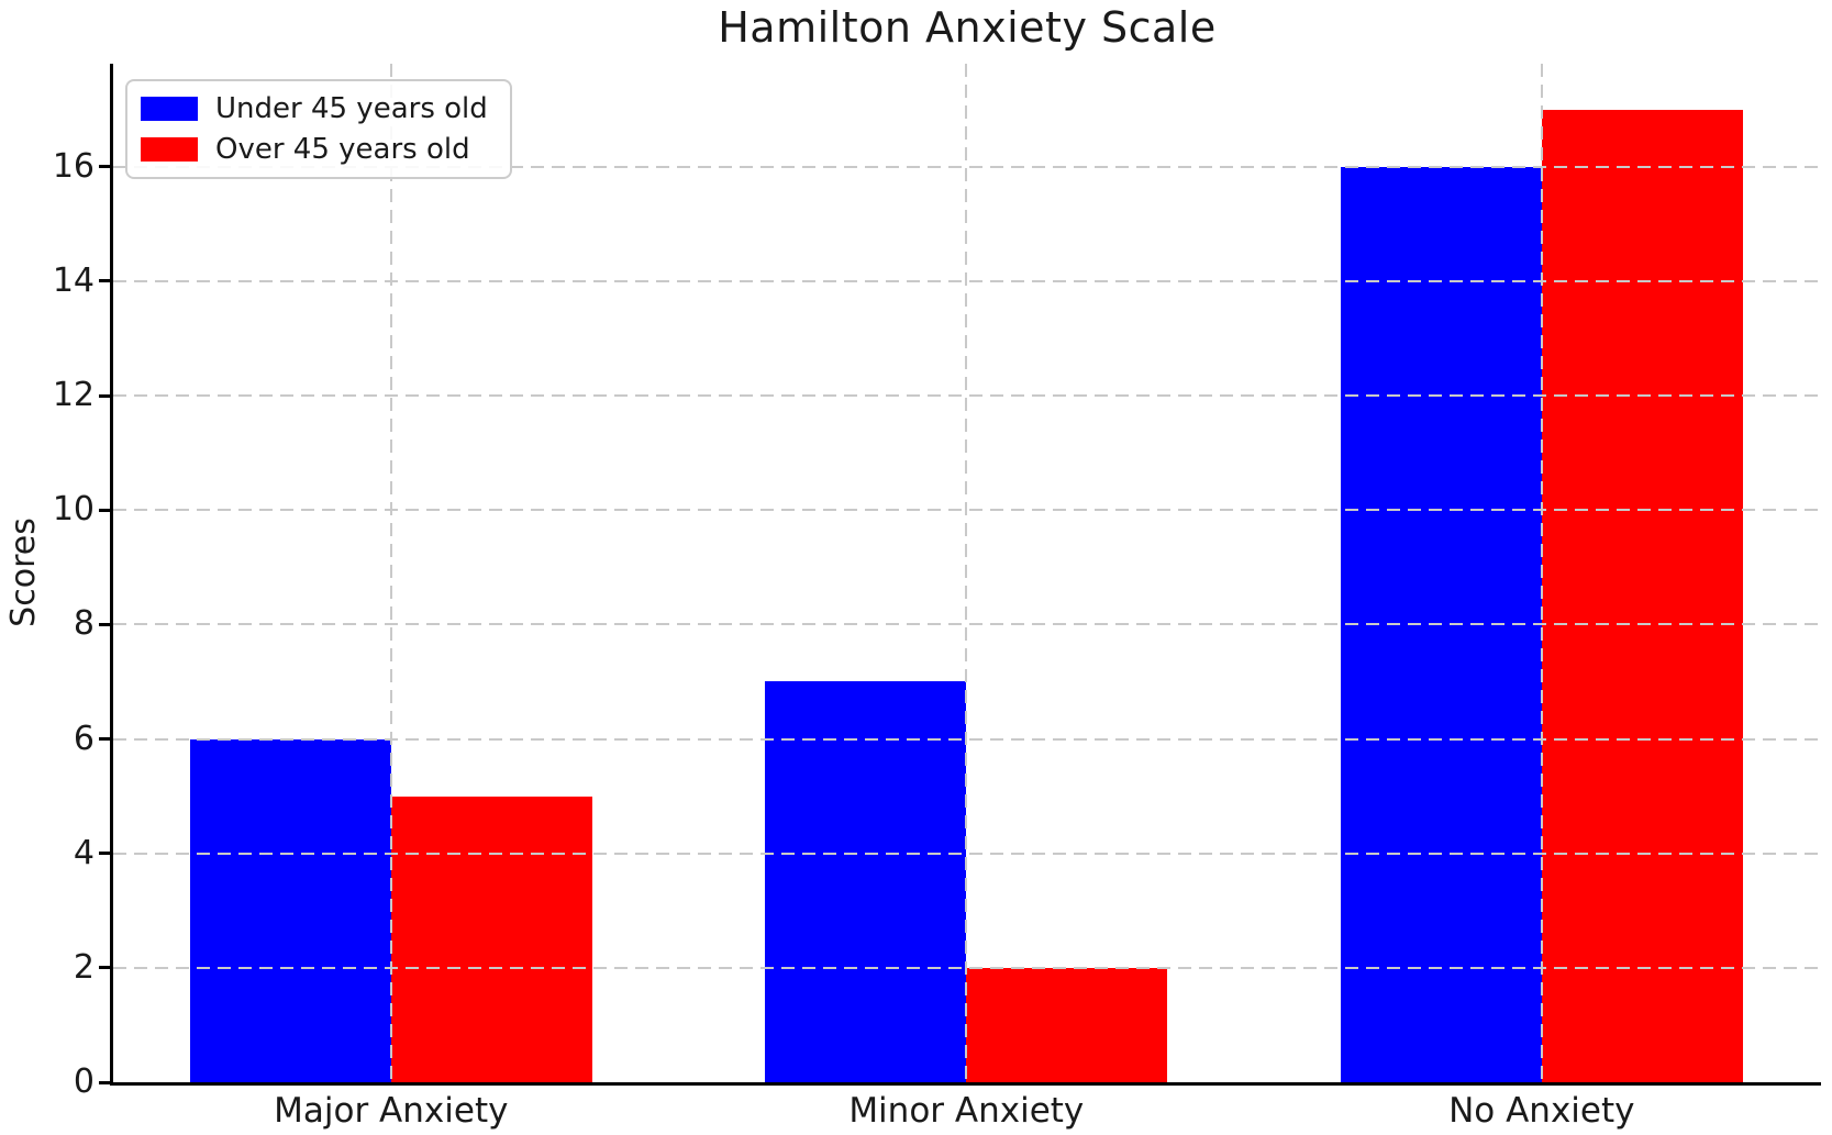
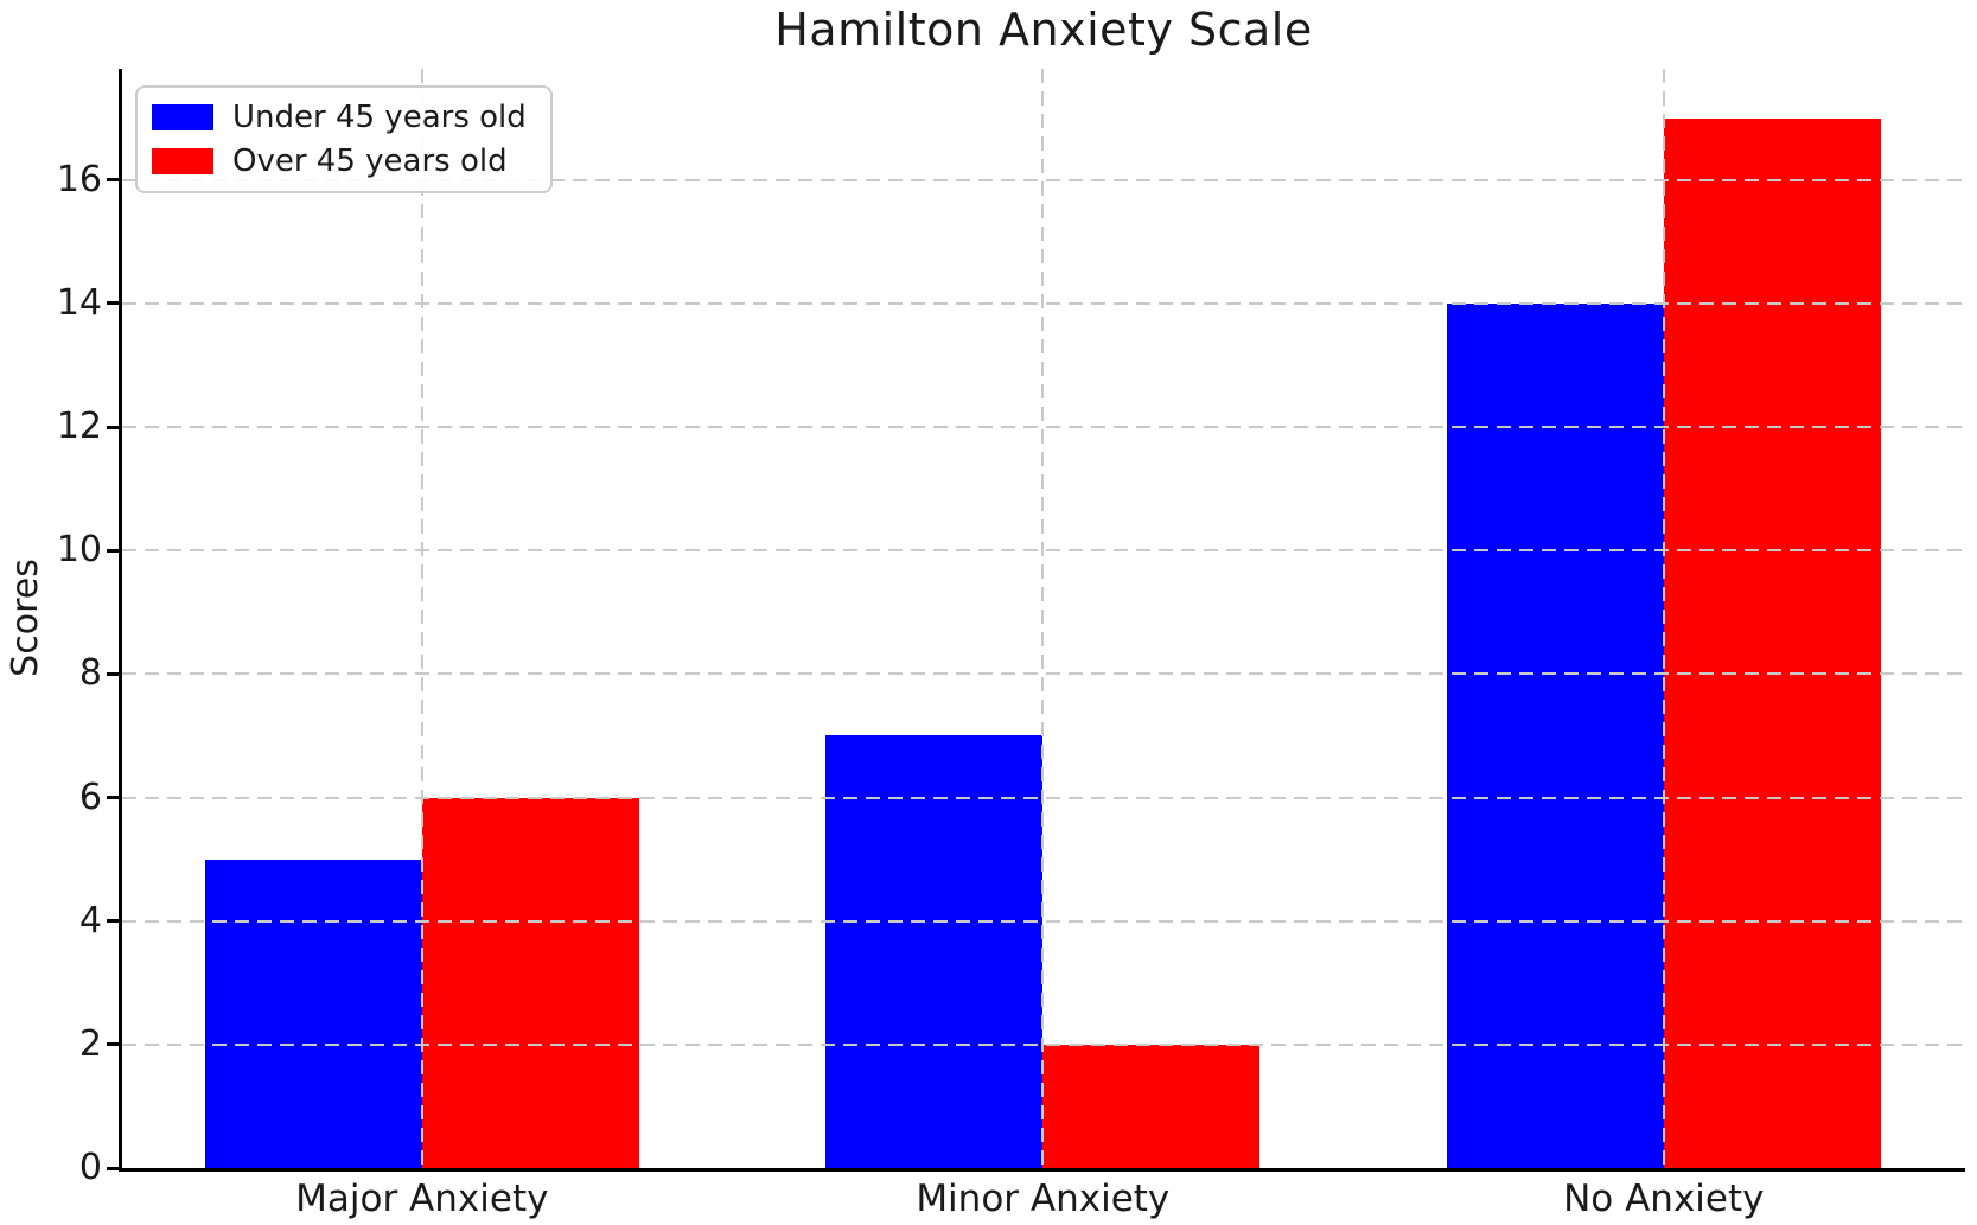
Under 45 years old/Major Anxiety: 6 -> 5
Over 45 years old/Major Anxiety: 5 -> 6
Under 45 years old/No Anxiety: 16 -> 14
